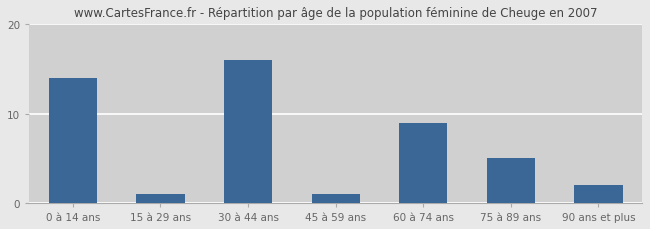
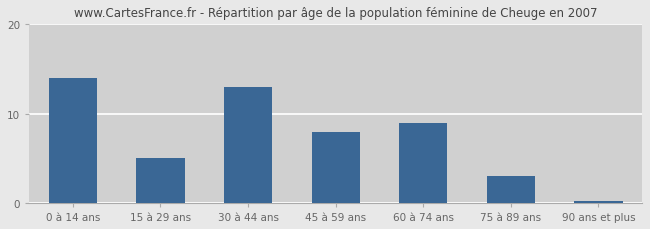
15 à 29 ans: 1.0 -> 5.0
30 à 44 ans: 16.0 -> 13.0
45 à 59 ans: 1.0 -> 8.0
75 à 89 ans: 5.0 -> 3.0
90 ans et plus: 2.0 -> 0.2
